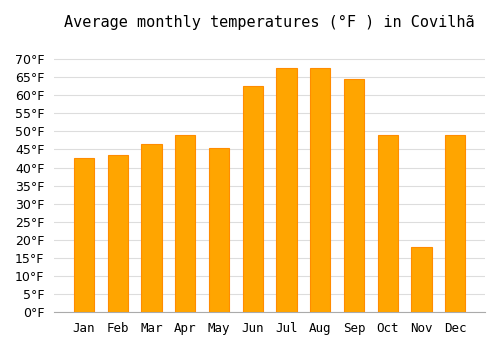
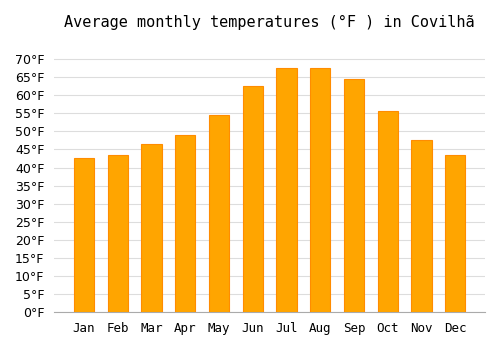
May: 45.5°F -> 54.5°F
Oct: 49.0°F -> 55.5°F
Nov: 18.0°F -> 47.5°F
Dec: 49.0°F -> 43.5°F
